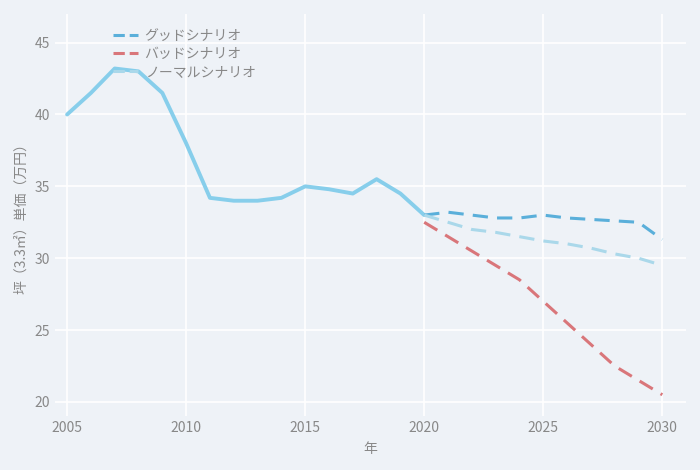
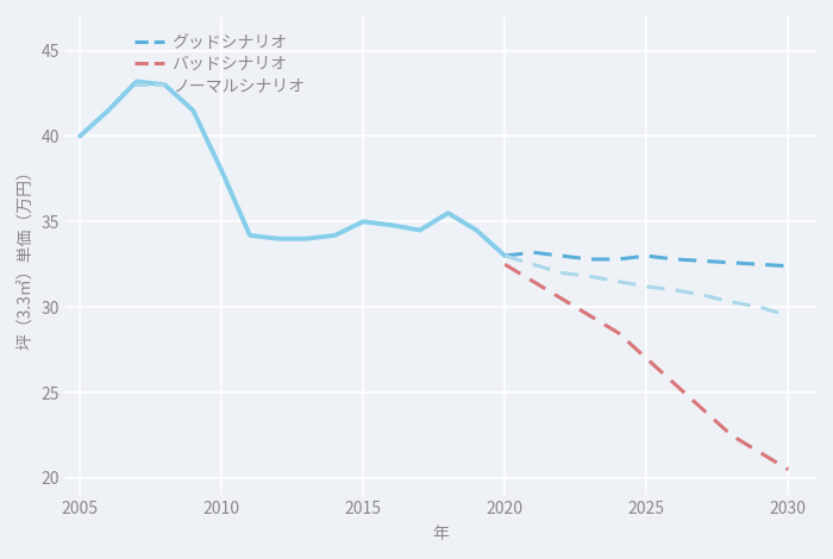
グッドシナリオ/2030: 31.3 -> 32.4
